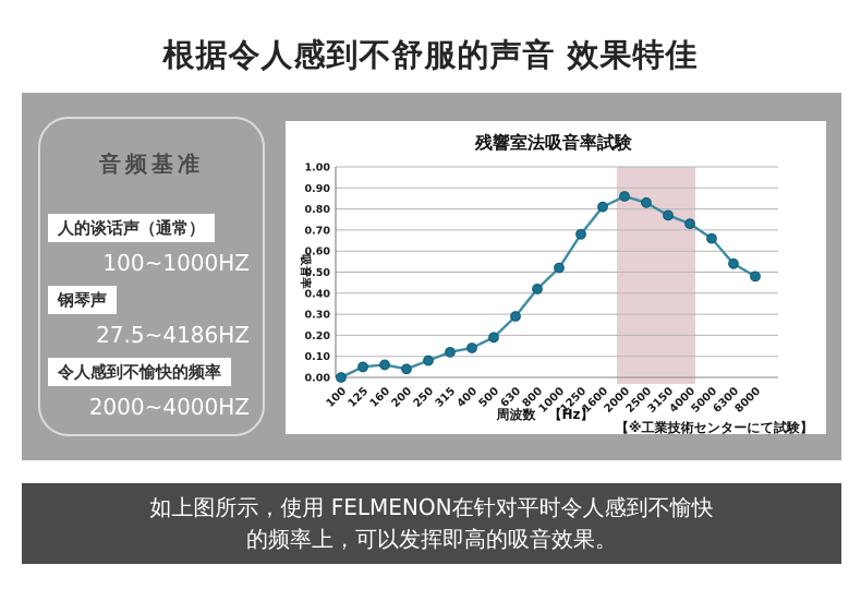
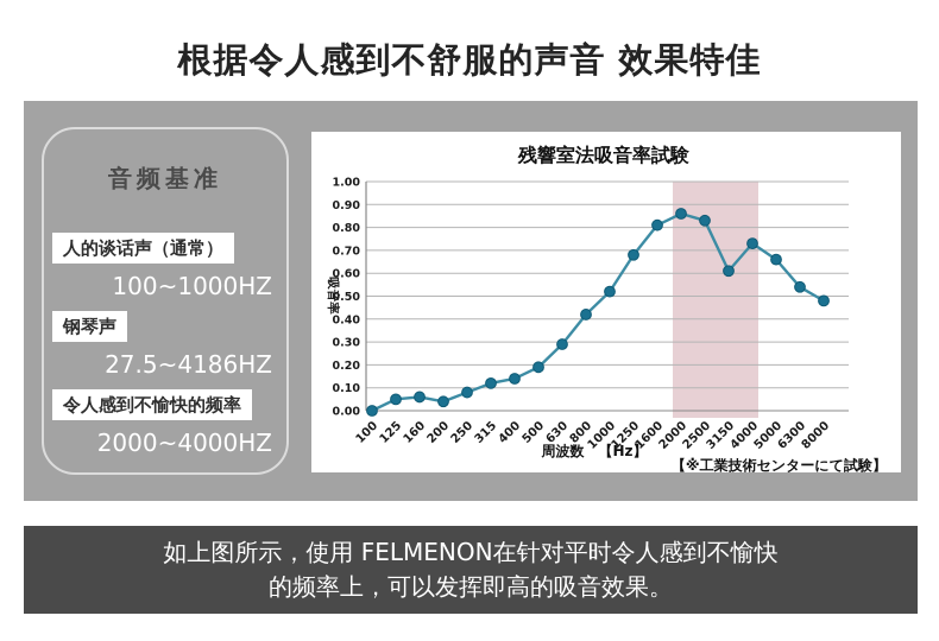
3150: 0.77 -> 0.61
